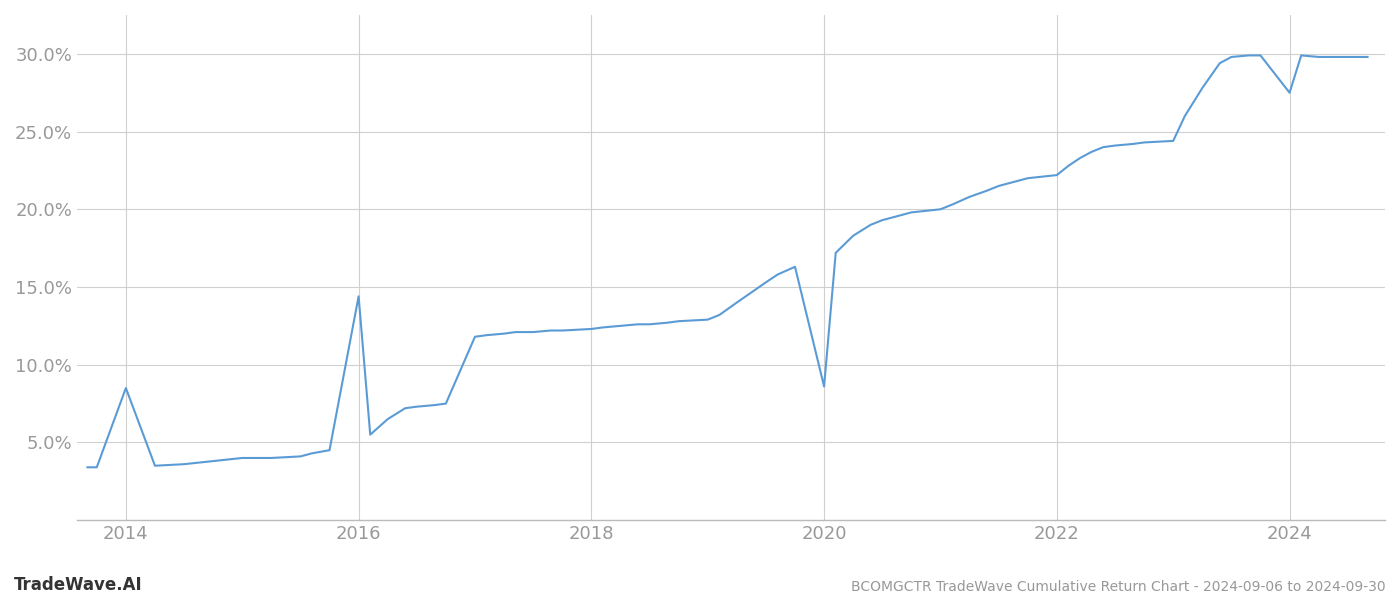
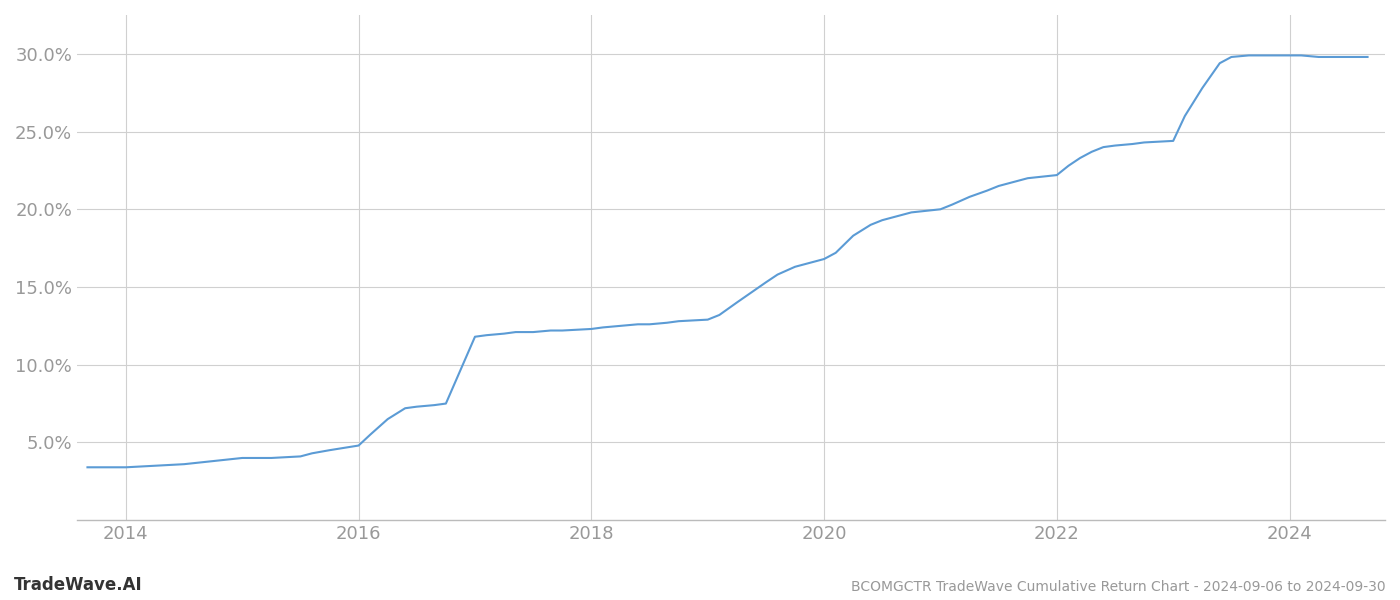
2014: 8.5% -> 3.4%
2016: 14.4% -> 4.8%
2020: 8.6% -> 16.8%
2024: 27.5% -> 29.9%
